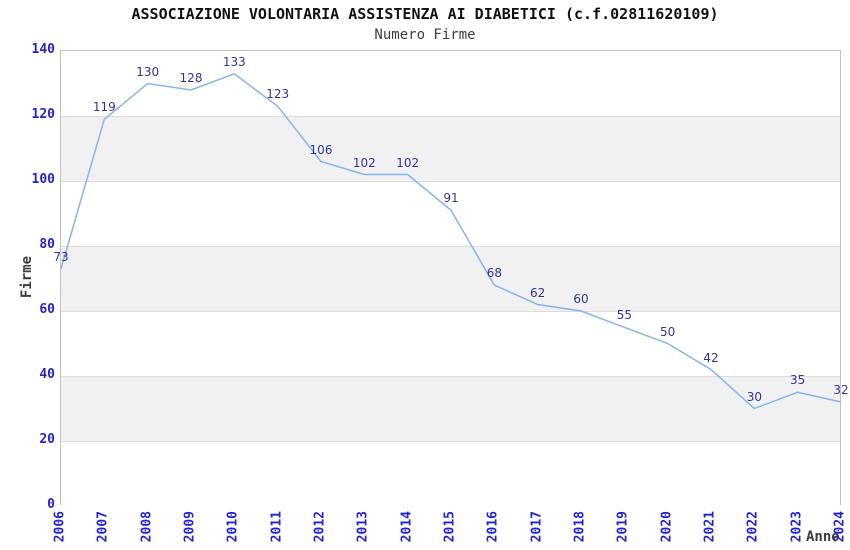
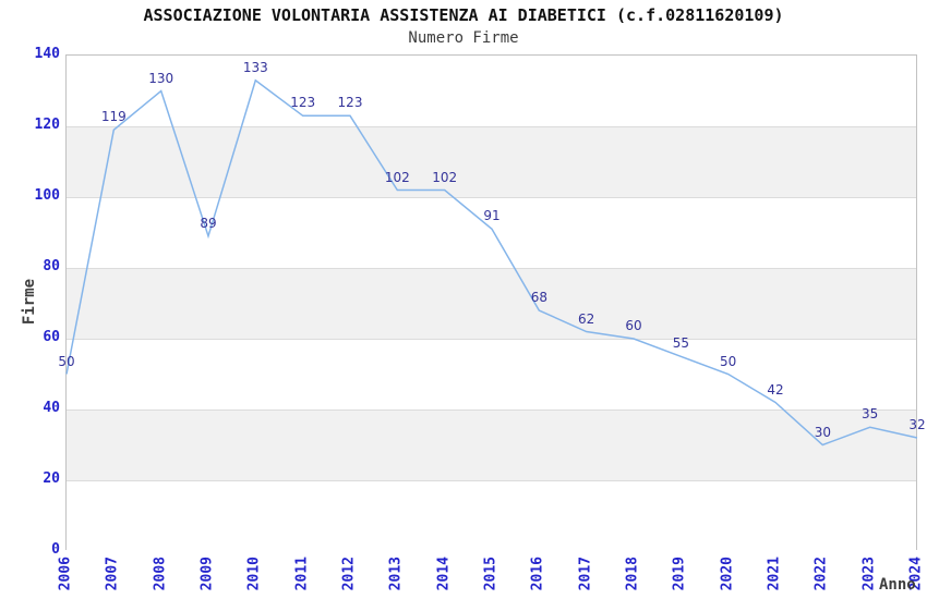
2006: 73 -> 50
2009: 128 -> 89
2012: 106 -> 123
